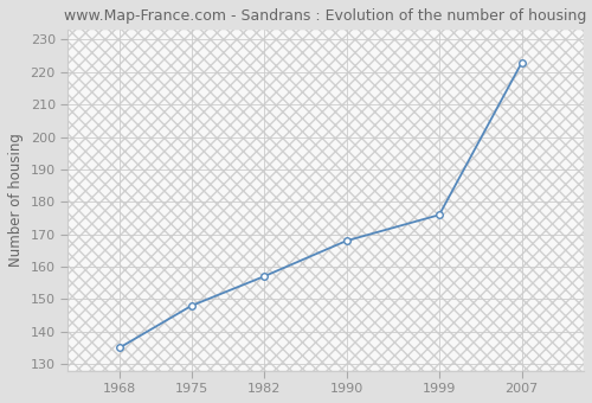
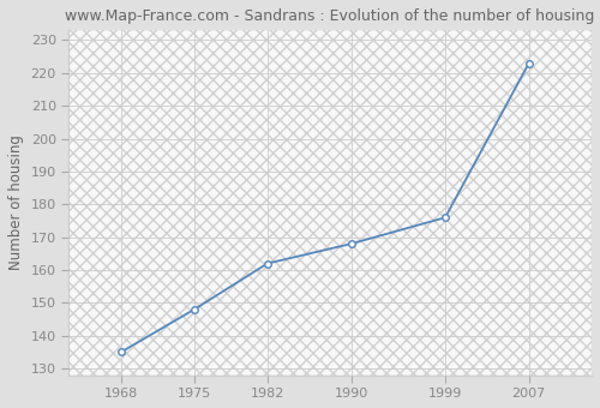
1982: 157 -> 162
